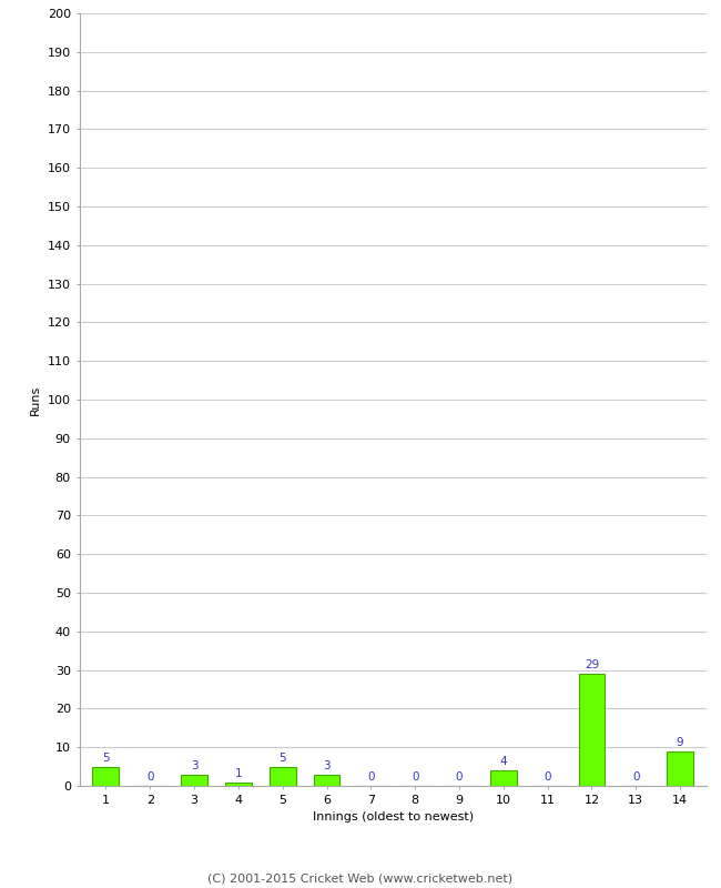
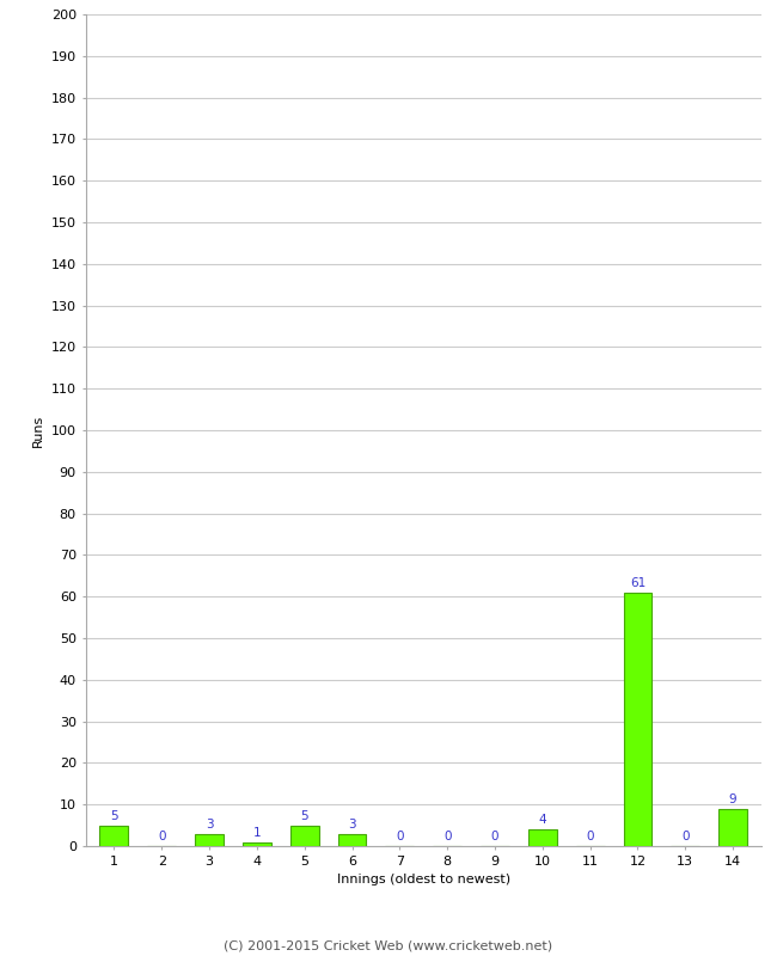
12: 29 -> 61
